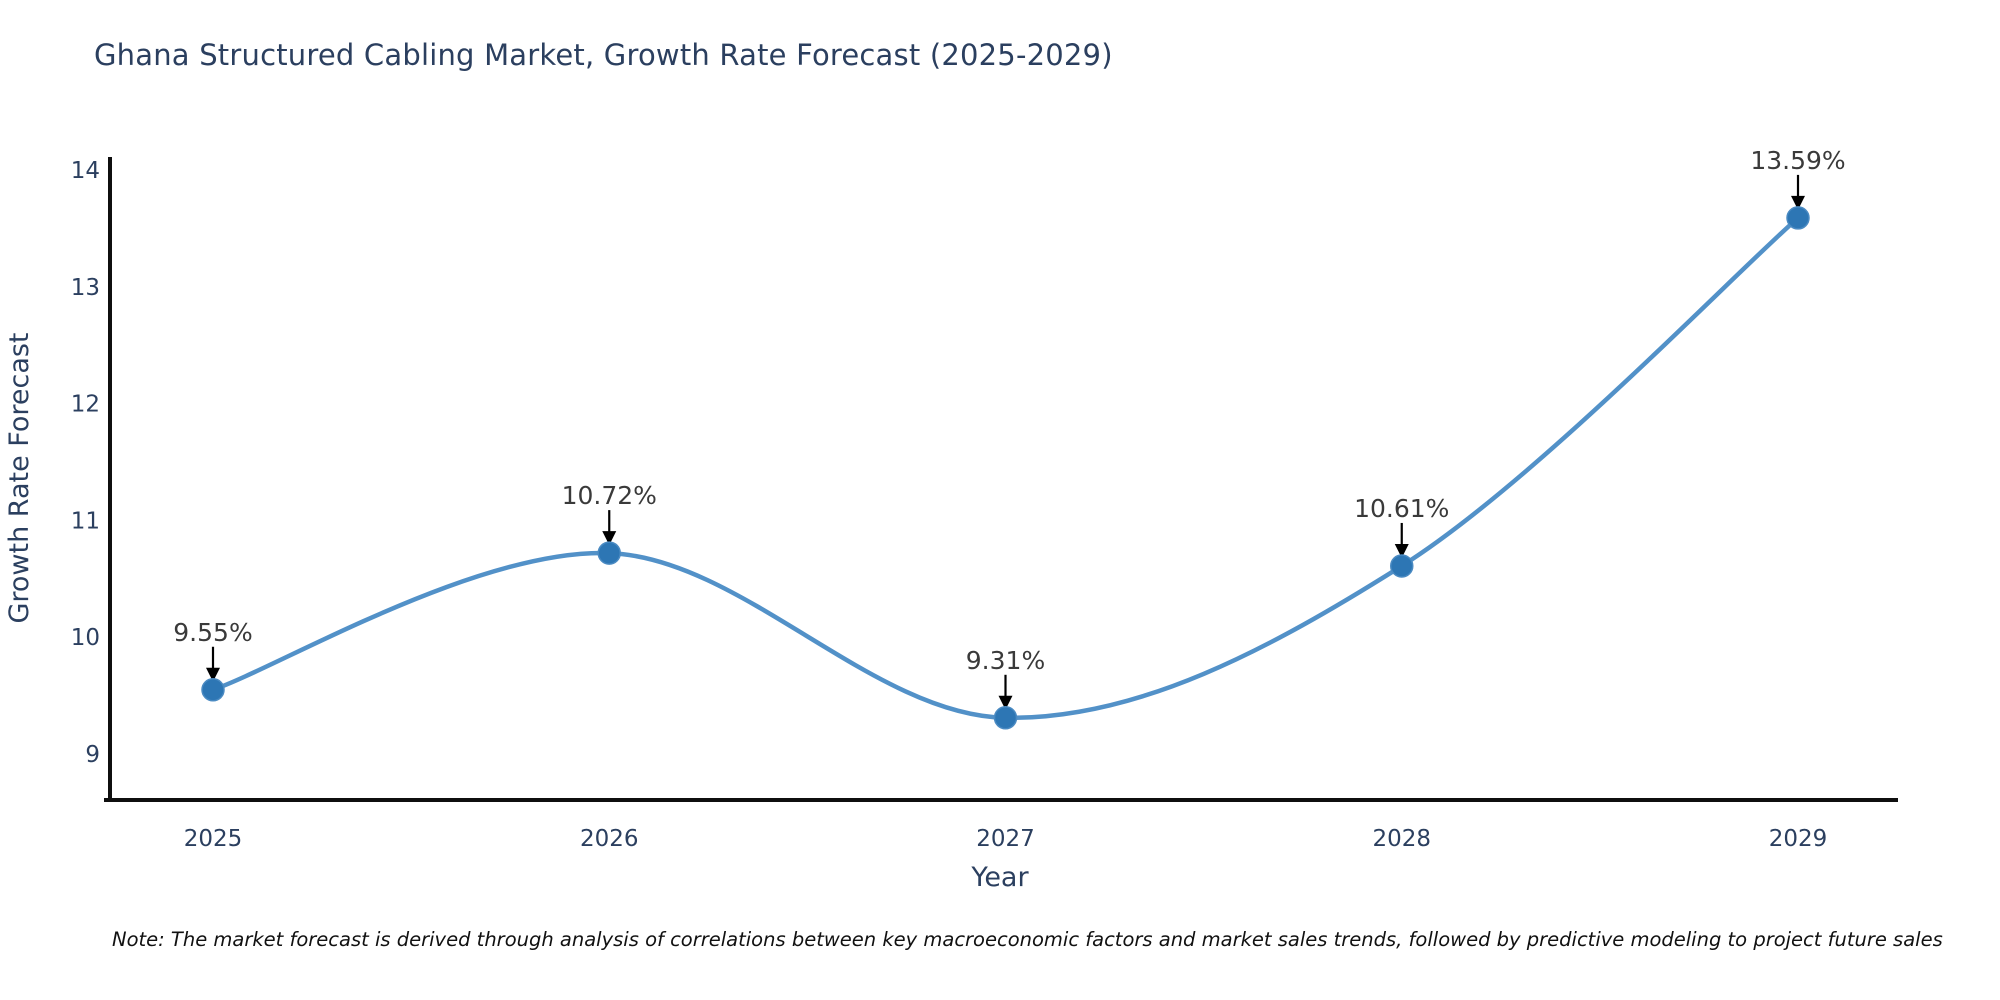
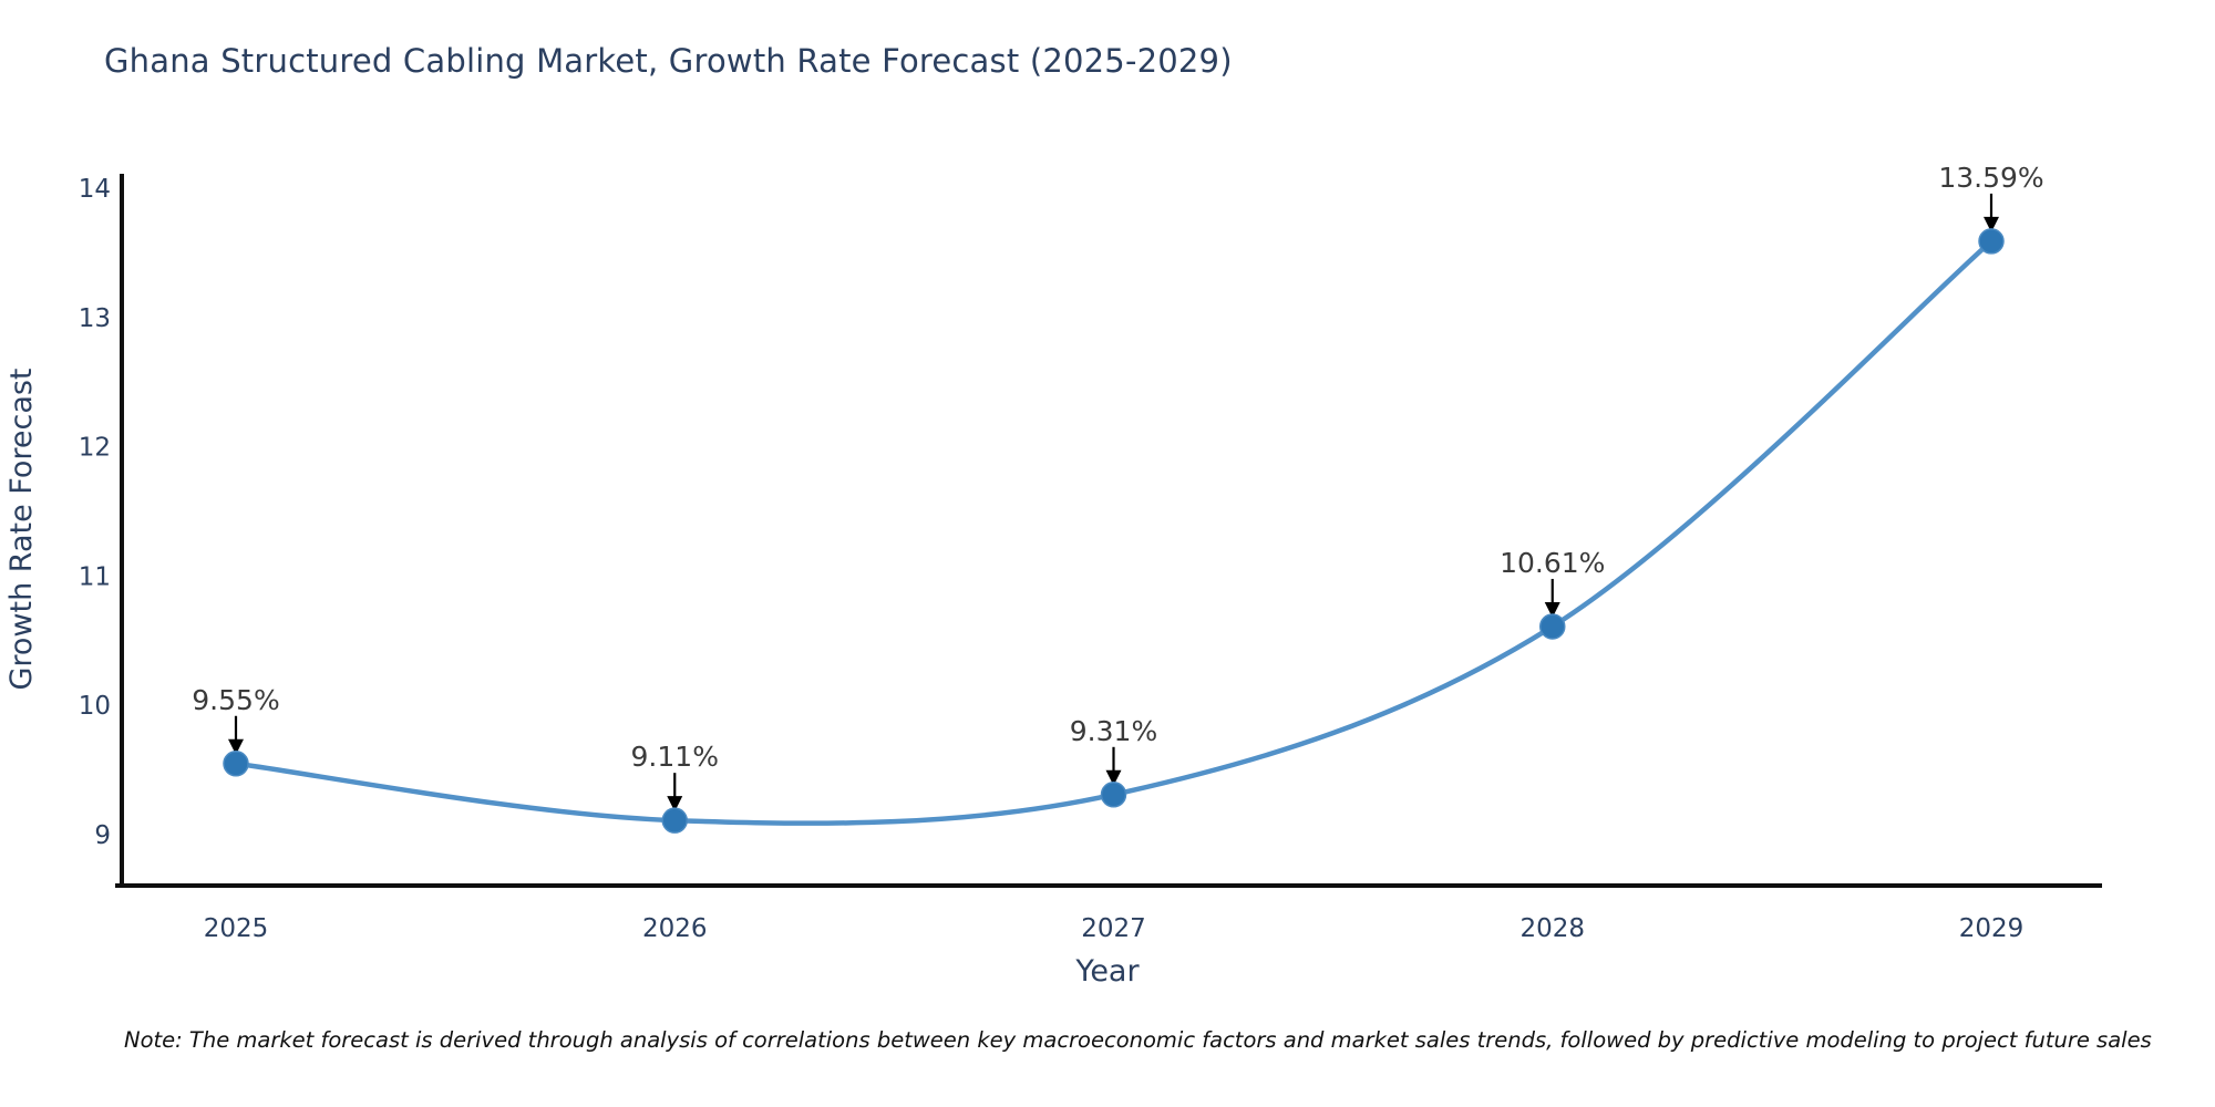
2026: 10.72% -> 9.11%
